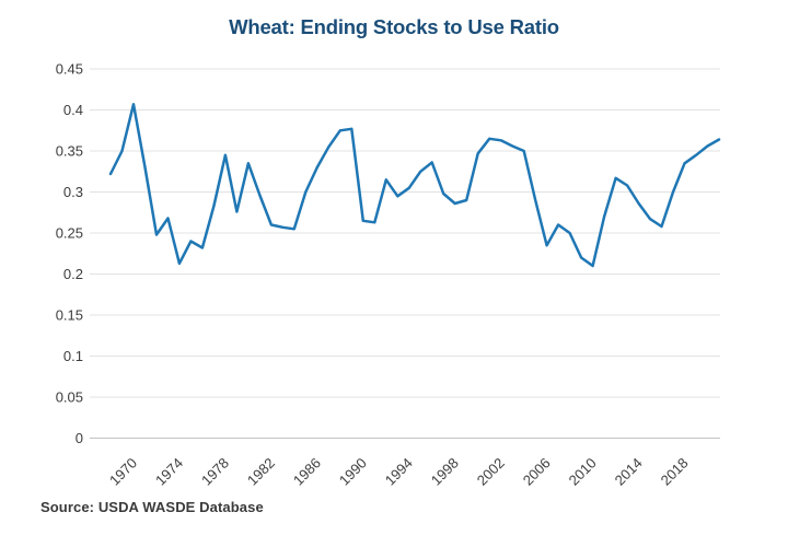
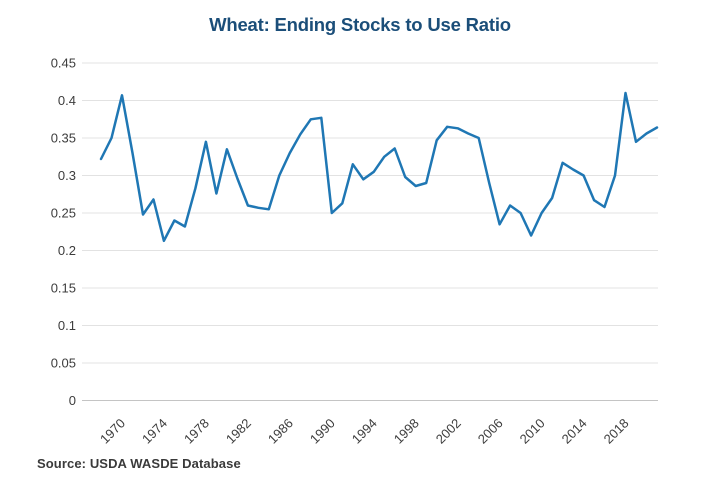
1990: 0.27 -> 0.25
2010: 0.21 -> 0.25
2014: 0.29 -> 0.30
2018: 0.34 -> 0.41
